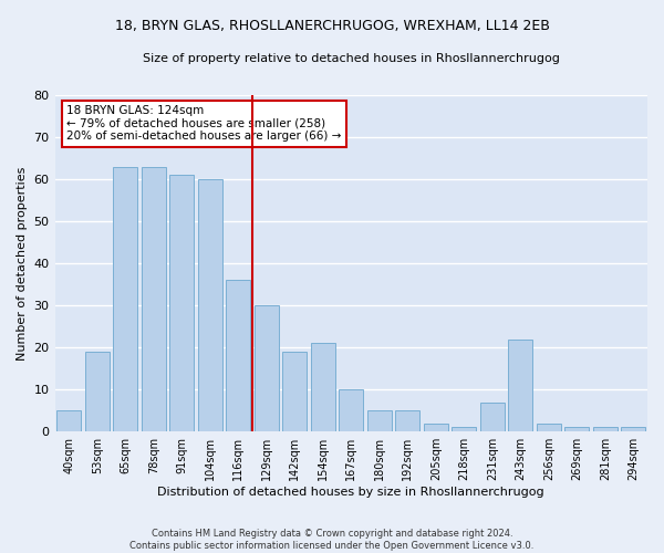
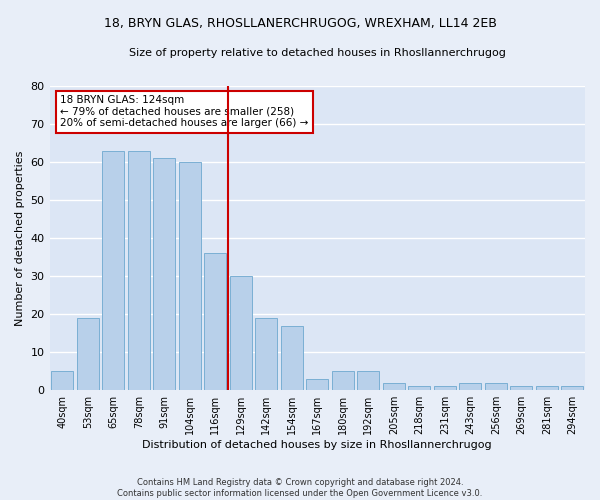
154sqm: 21 -> 17
167sqm: 10 -> 3
231sqm: 7 -> 1
243sqm: 22 -> 2
